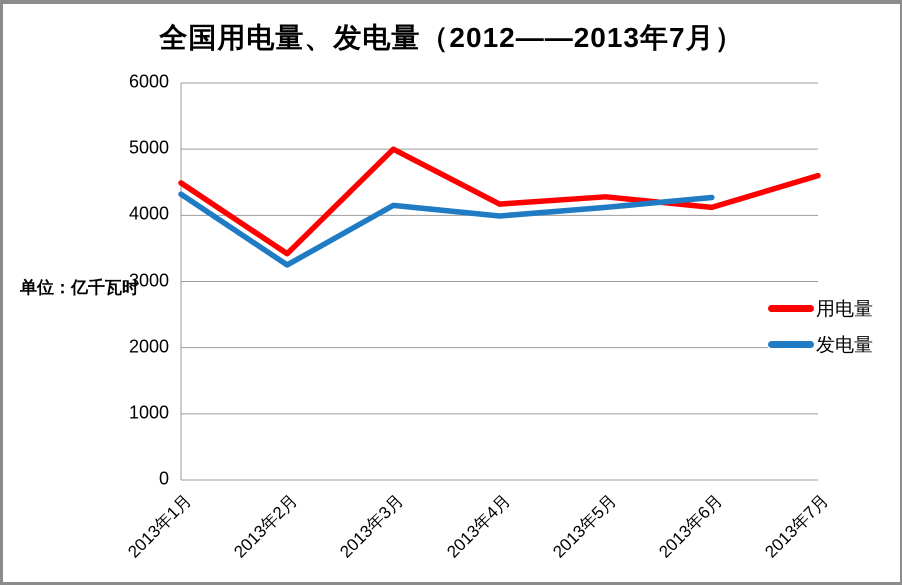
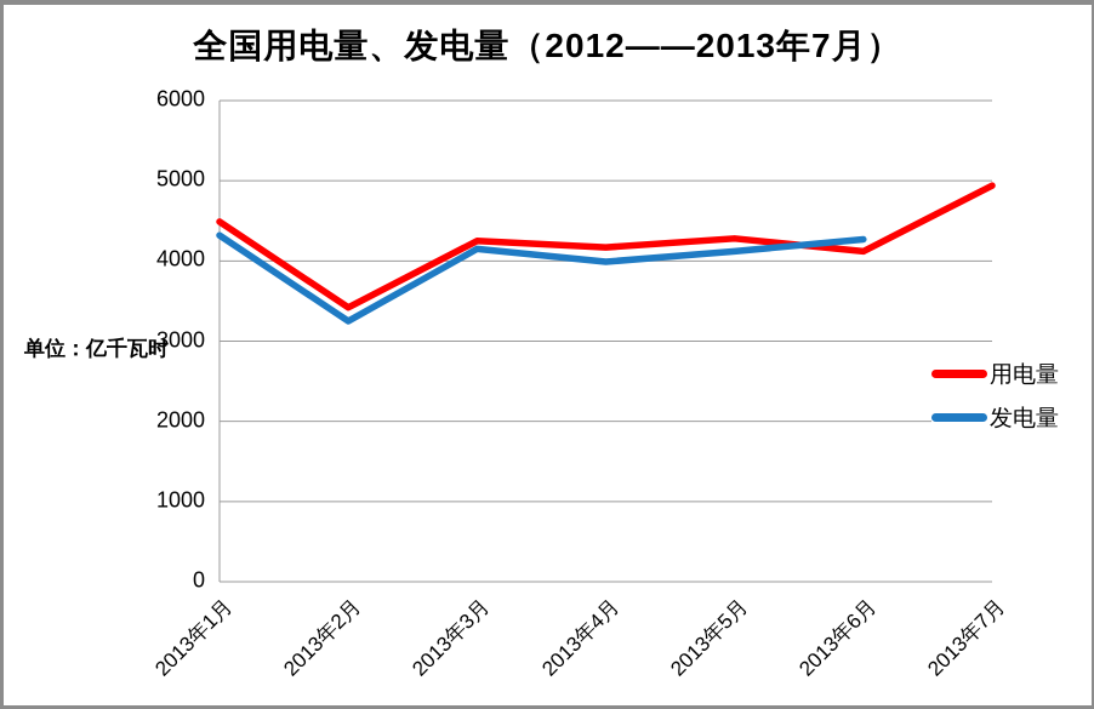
用电量/2013年3月: 5000 -> 4200
用电量/2013年7月: 4600 -> 4900
